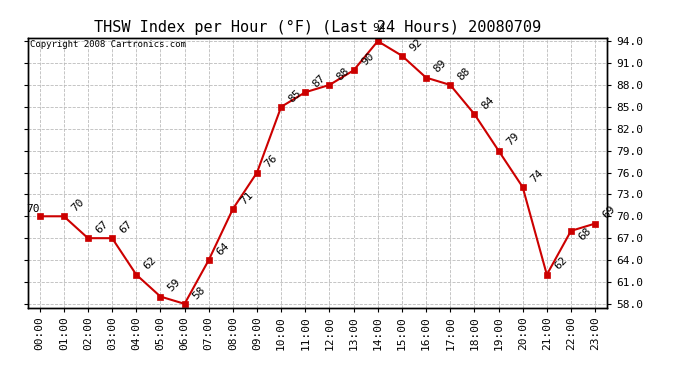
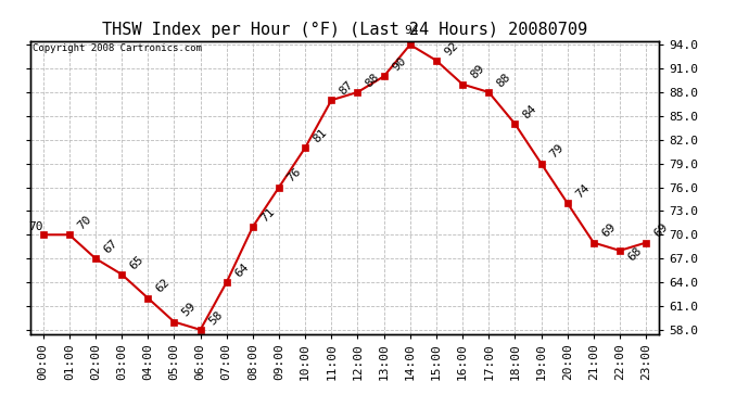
03:00: 67 -> 65
10:00: 85 -> 81
21:00: 62 -> 69
